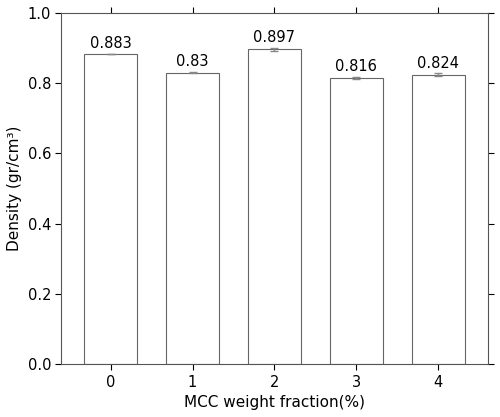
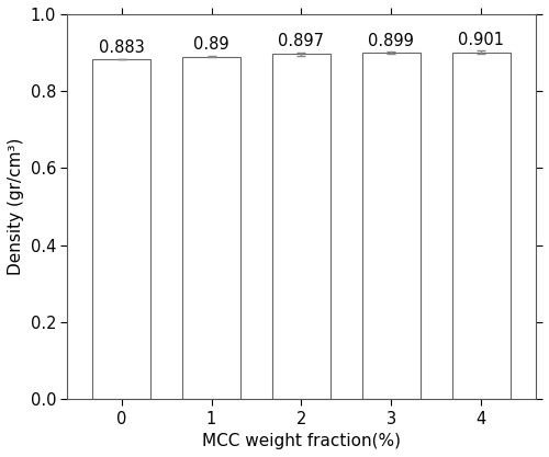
1: 0.83 -> 0.89
3: 0.816 -> 0.899
4: 0.824 -> 0.901
